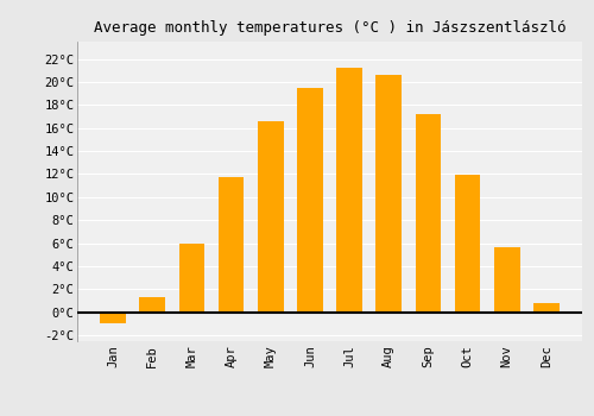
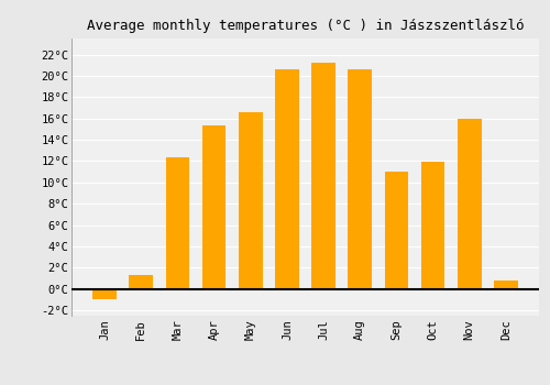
Mar: 6.0°C -> 12.4°C
Apr: 11.7°C -> 15.4°C
Jun: 19.5°C -> 20.6°C
Sep: 17.2°C -> 11.0°C
Nov: 5.7°C -> 16.0°C
